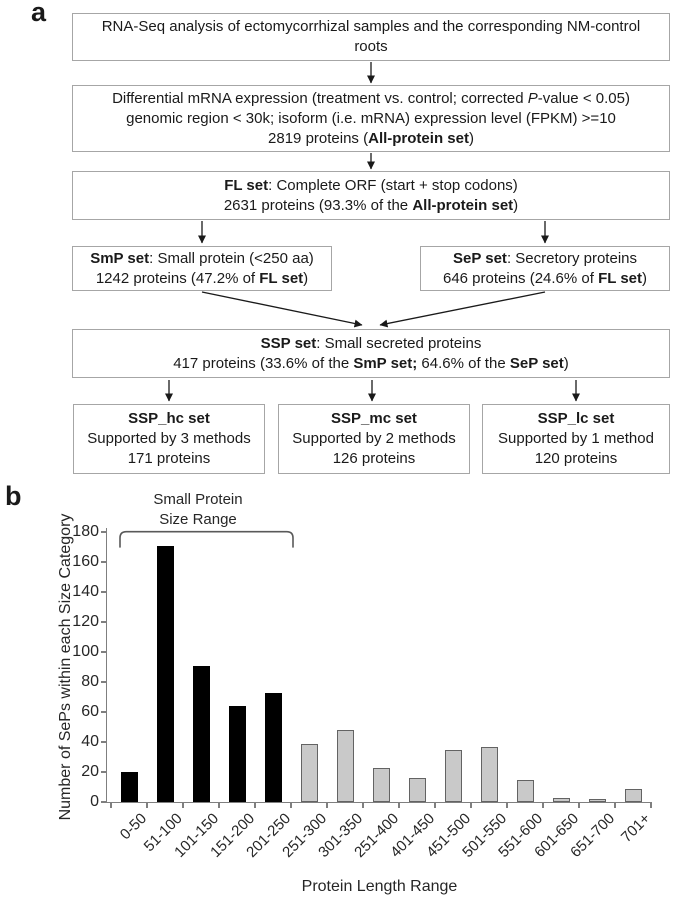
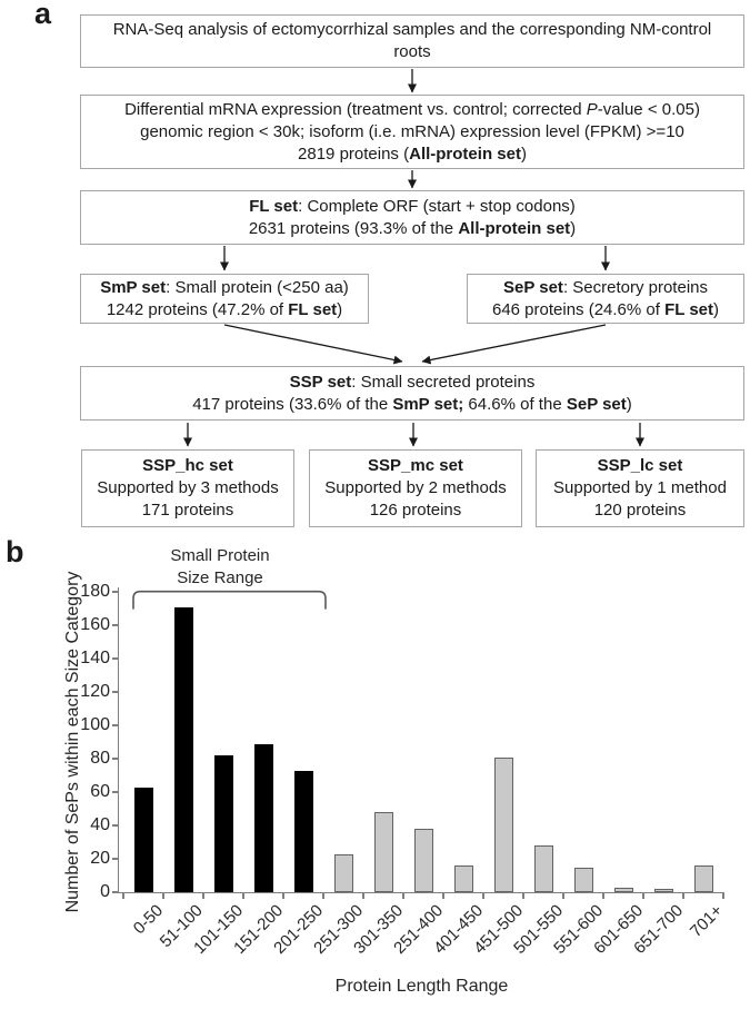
0-50: 20 -> 63
101-150: 91 -> 82
151-200: 64 -> 89
251-300: 39 -> 23
251-400: 23 -> 38
451-500: 35 -> 81
501-550: 37 -> 28
701+: 9 -> 16
